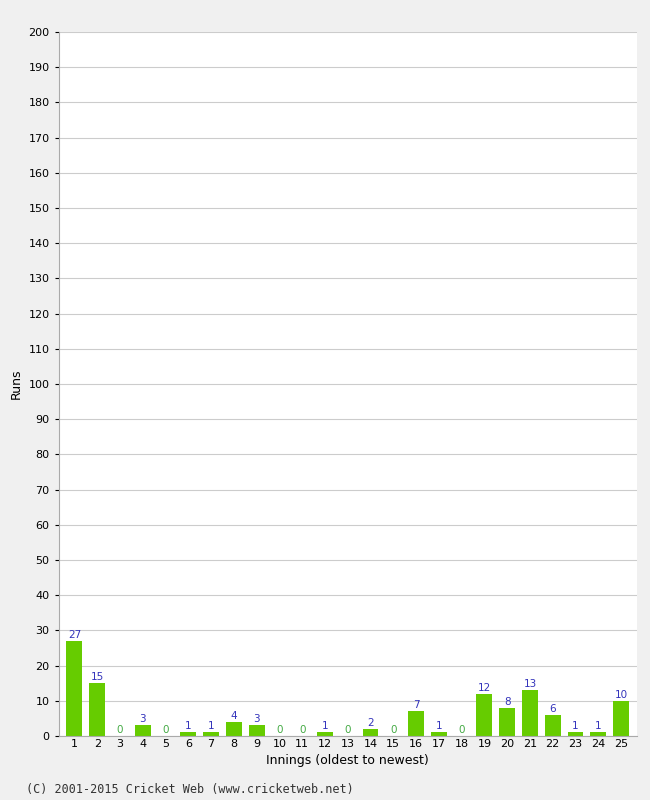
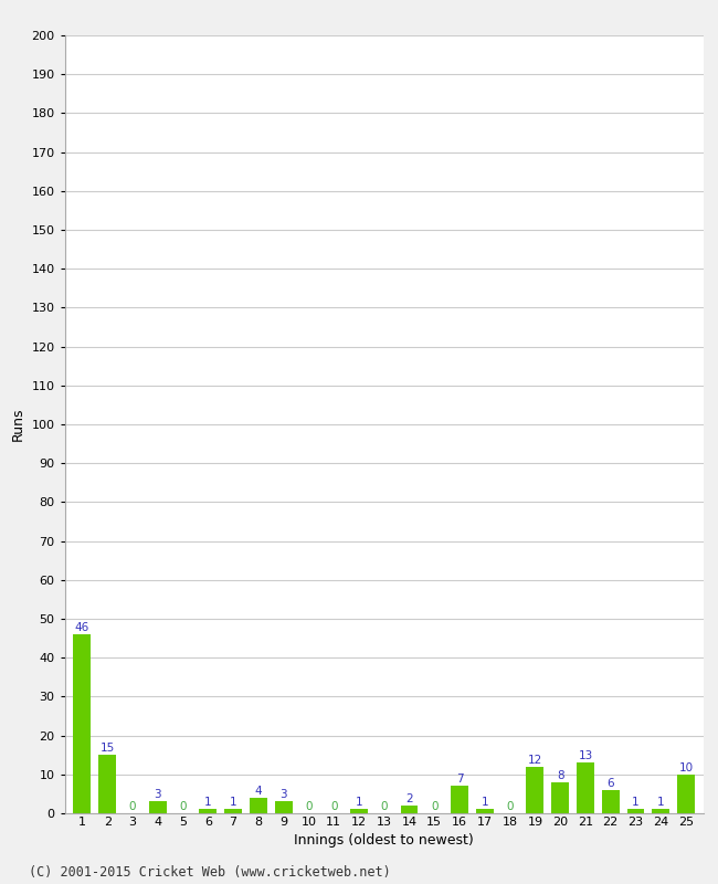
1: 27 -> 46
